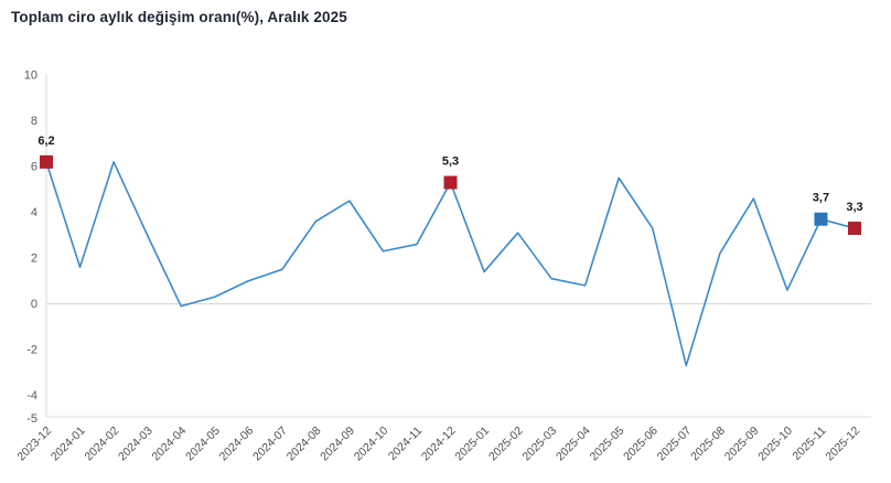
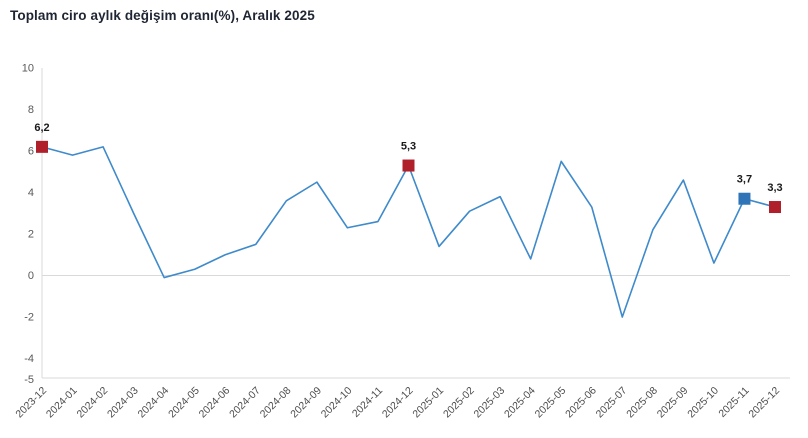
2024-01: 1.6 -> 5.8
2025-03: 1.1 -> 3.8
2025-07: -2.7 -> -2.0
